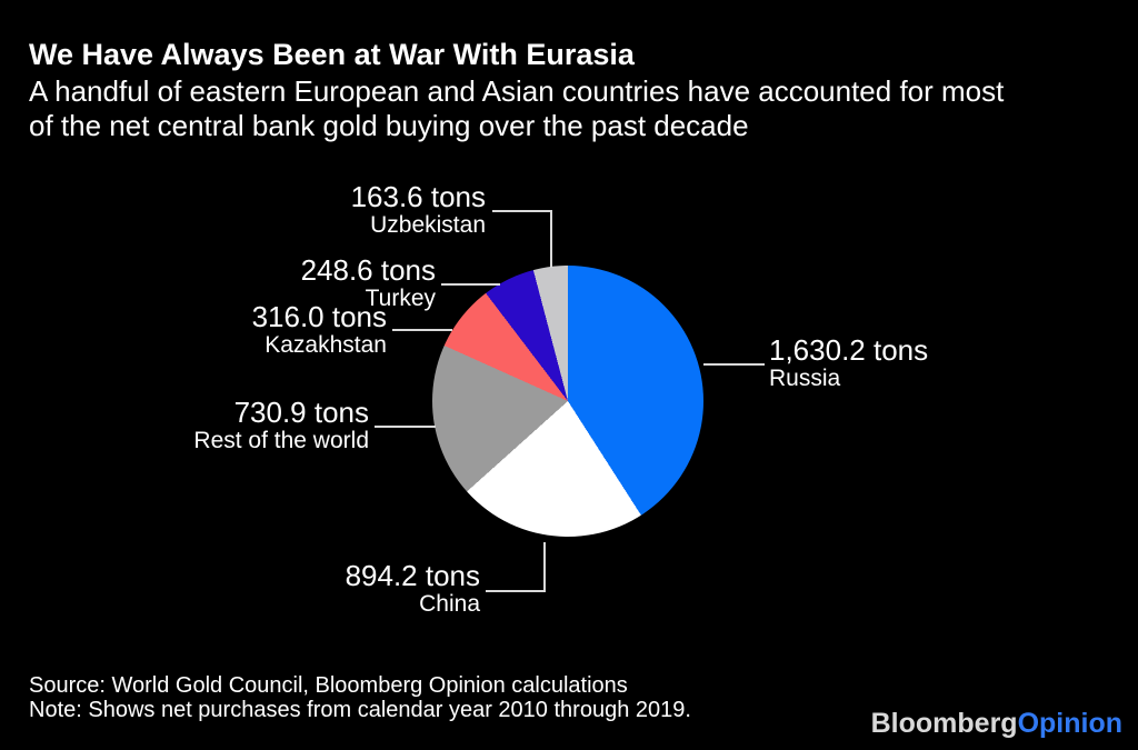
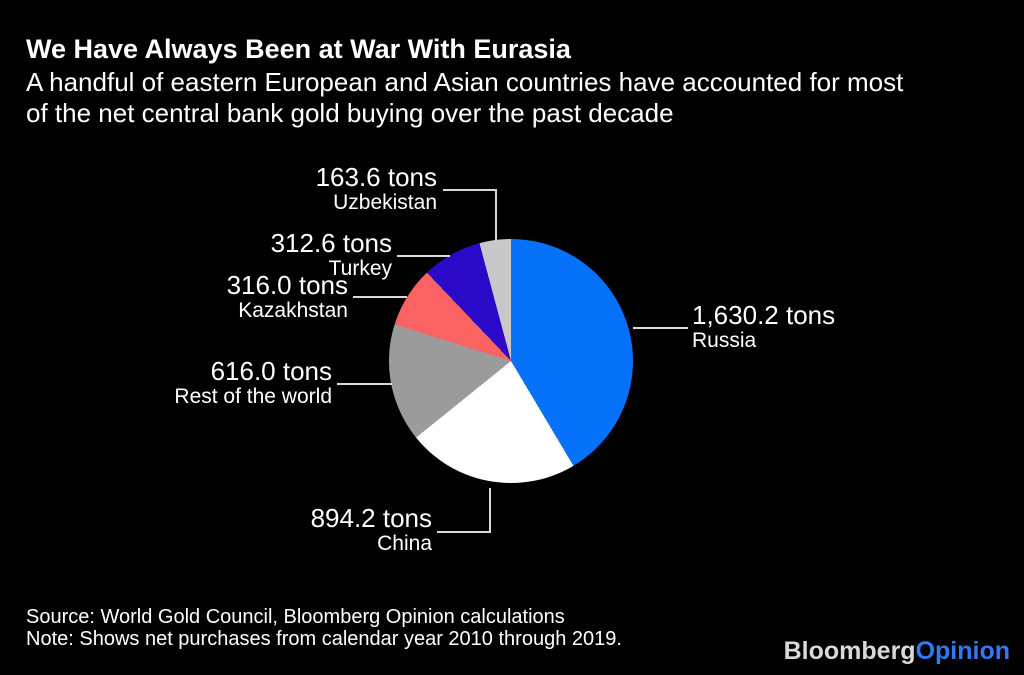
Rest of the world: 730.9 -> 616.0
Turkey: 248.6 -> 312.6
